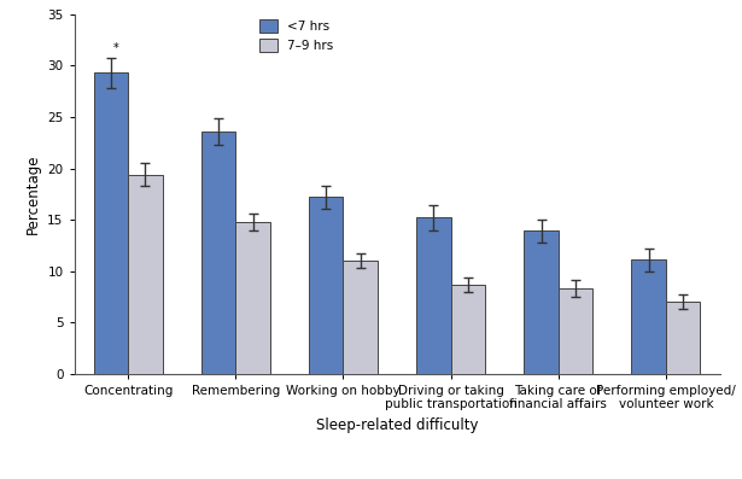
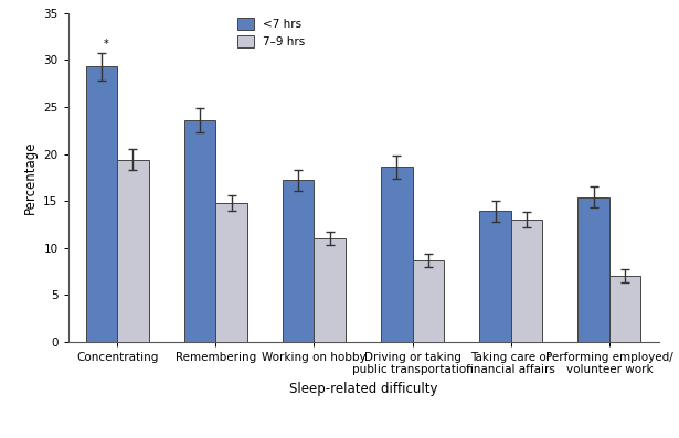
<7 hrs/Driving or taking public transportation: 15.2 -> 18.6
7–9 hrs/Taking care of financial affairs: 8.3 -> 13.0
<7 hrs/Performing employed/ volunteer work: 11.1 -> 15.4
